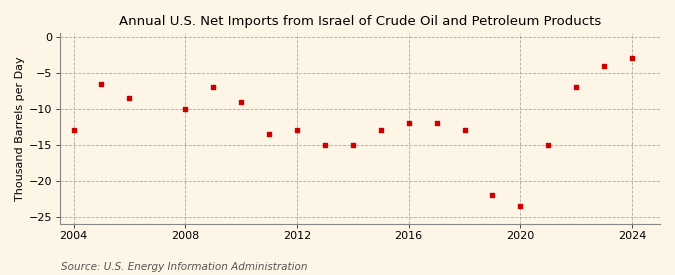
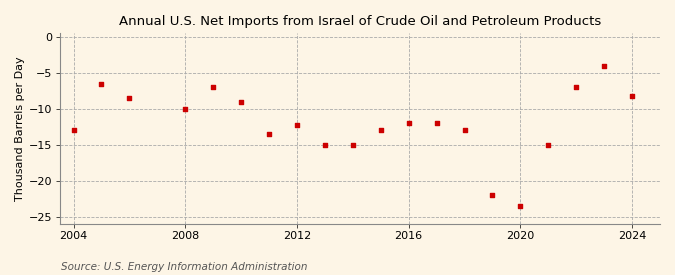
2012: -13.0 -> -12.2
2024: -3.0 -> -8.2
